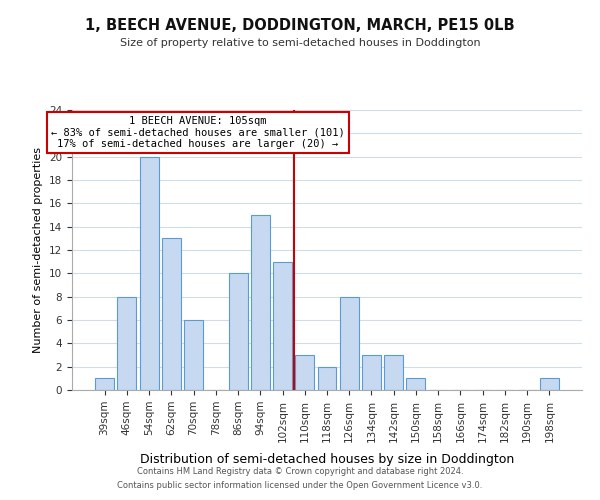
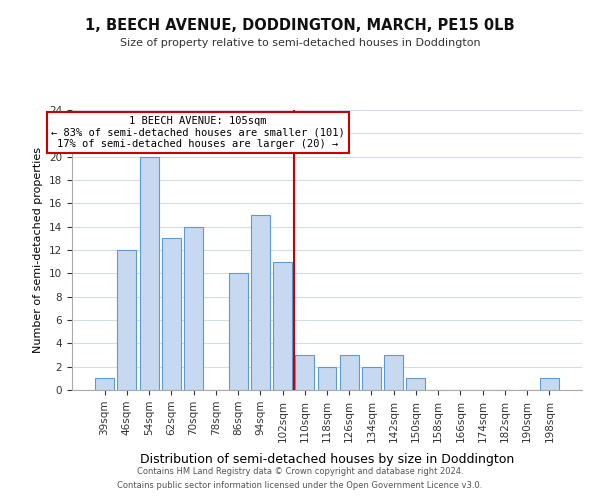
46sqm: 8 -> 12
70sqm: 6 -> 14
126sqm: 8 -> 3
134sqm: 3 -> 2
